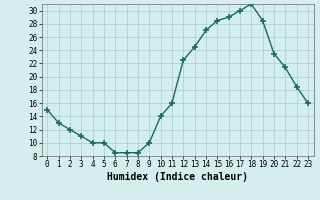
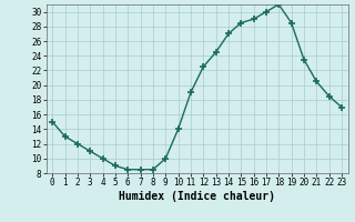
5: 10.0 -> 9.0
11: 16.0 -> 19.0
21: 21.4 -> 20.5
23: 16.0 -> 17.0
